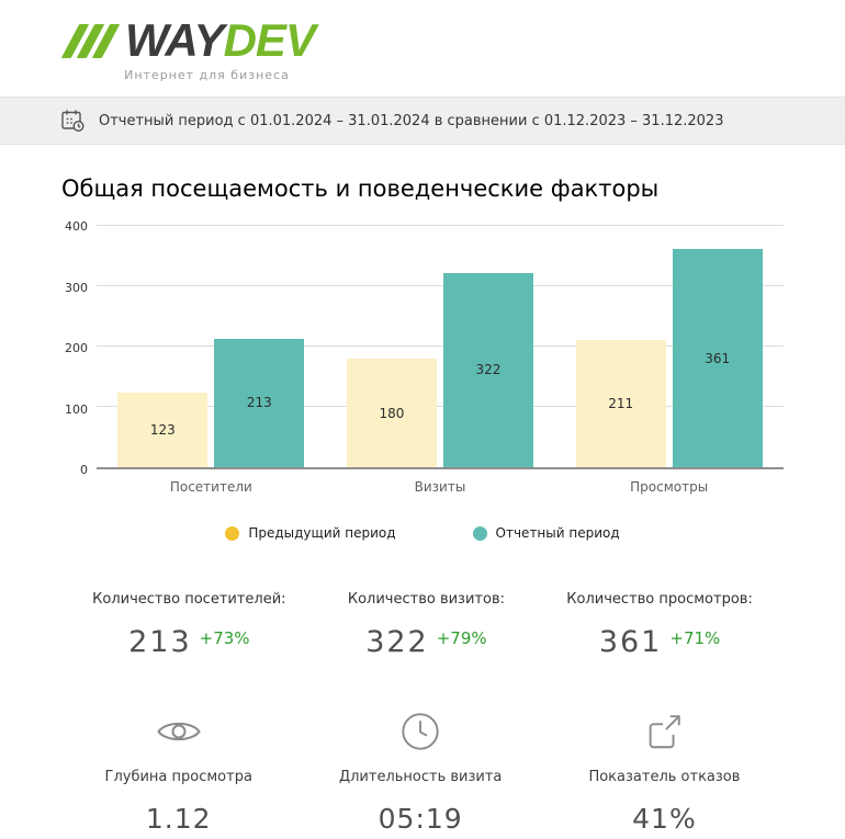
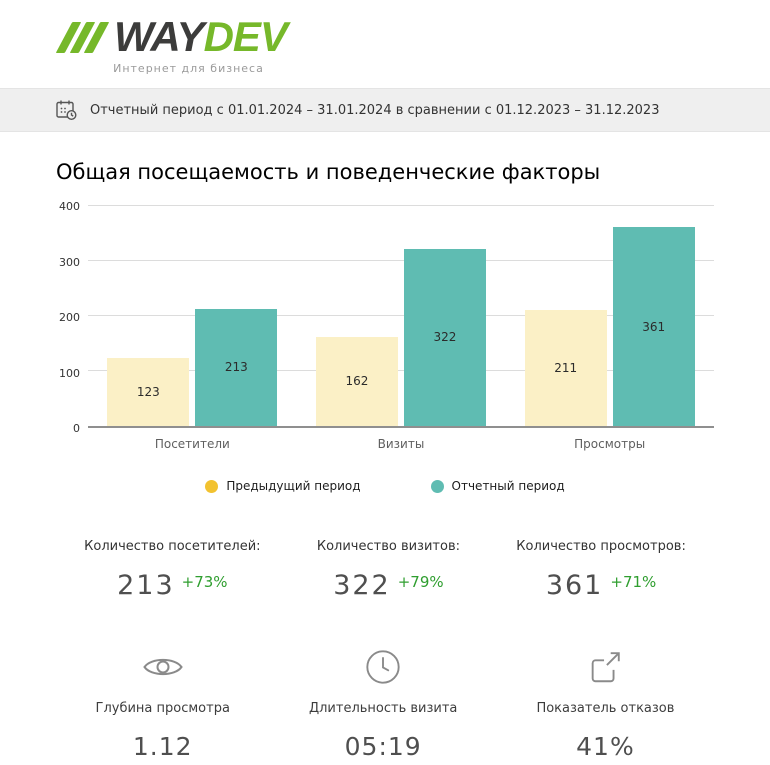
Предыдущий период/Визиты: 180 -> 162
